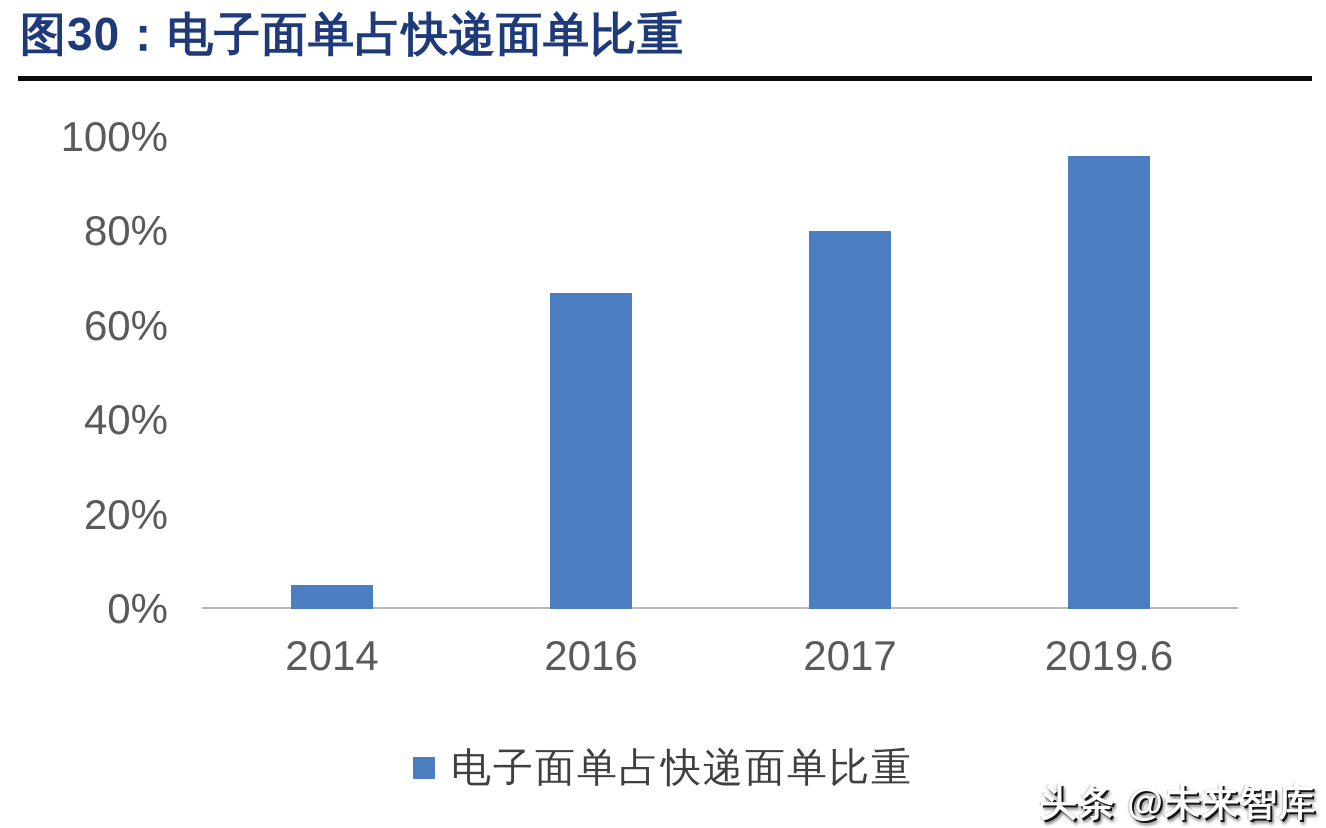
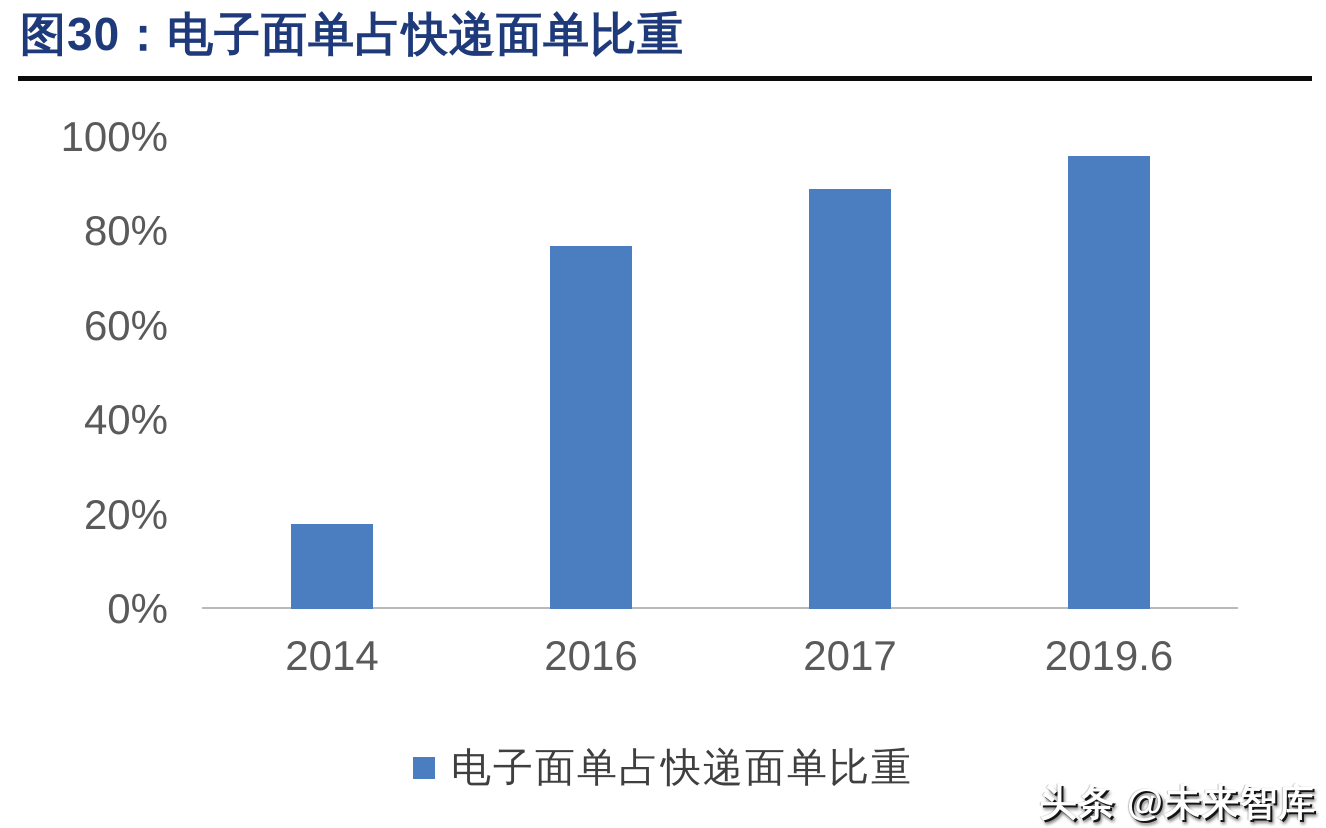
2014: 5% -> 18%
2016: 67% -> 77%
2017: 80% -> 89%
